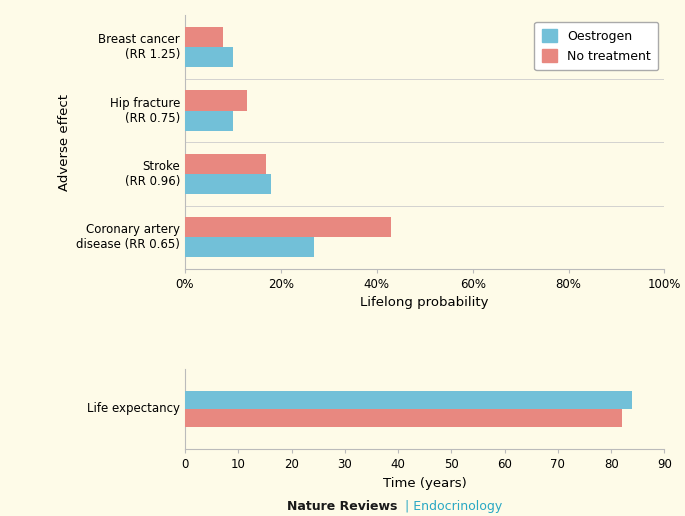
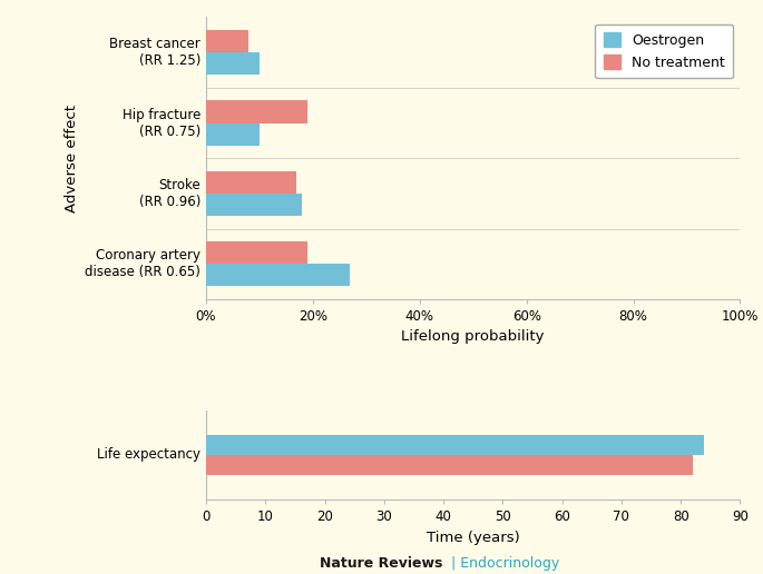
No treatment/Hip fracture (RR 0.75): 13% -> 19%
No treatment/Coronary artery disease (RR 0.65): 43% -> 19%
